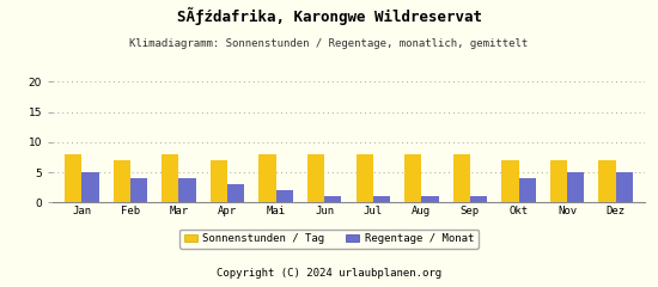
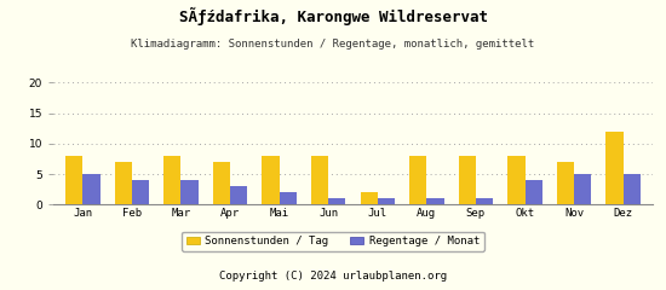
Sonnenstunden / Tag/Jul: 8 -> 2
Sonnenstunden / Tag/Okt: 7 -> 8
Sonnenstunden / Tag/Dez: 7 -> 12
